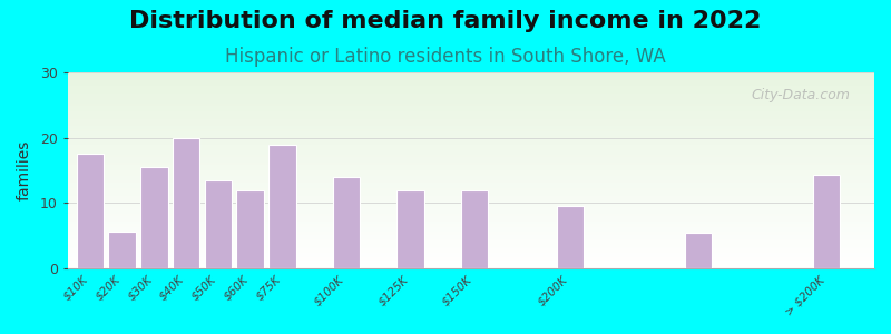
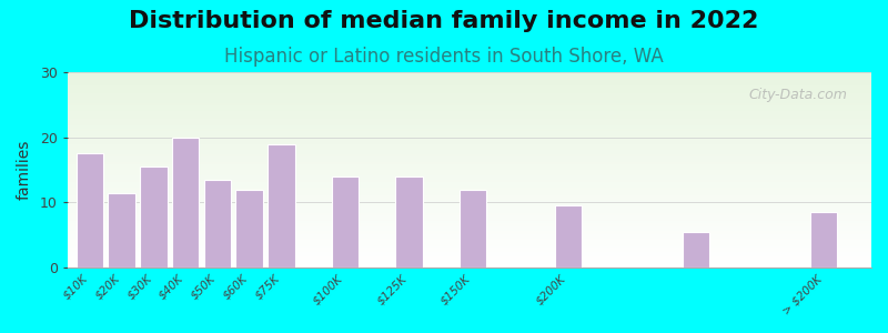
$20K: 5.6 -> 11.5
$125K: 12.0 -> 14.0
> $200K: 14.4 -> 8.5
